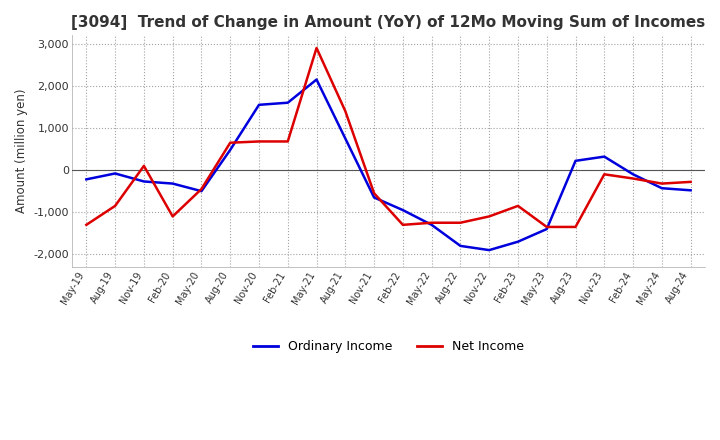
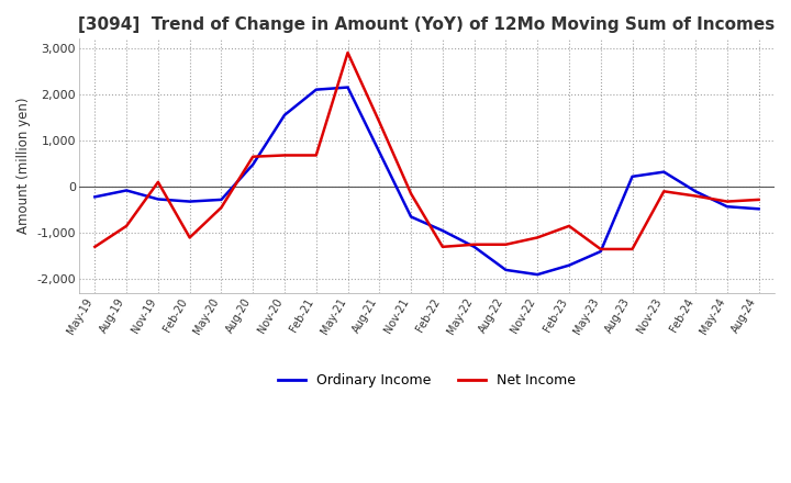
Ordinary Income/May-20: -500 -> -280
Ordinary Income/Feb-21: 1,600 -> 2,100
Net Income/Nov-21: -550 -> -150
